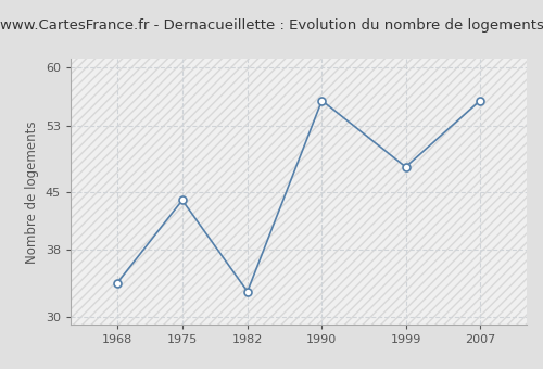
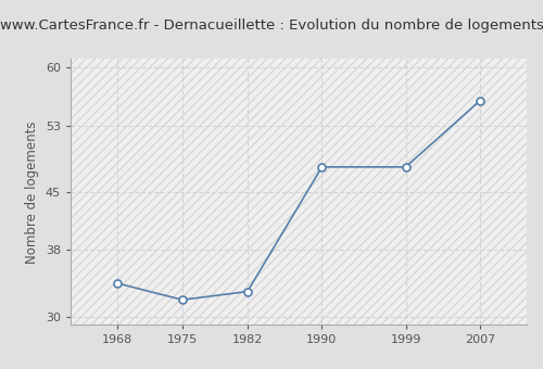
1975: 44 -> 32
1990: 56 -> 48
